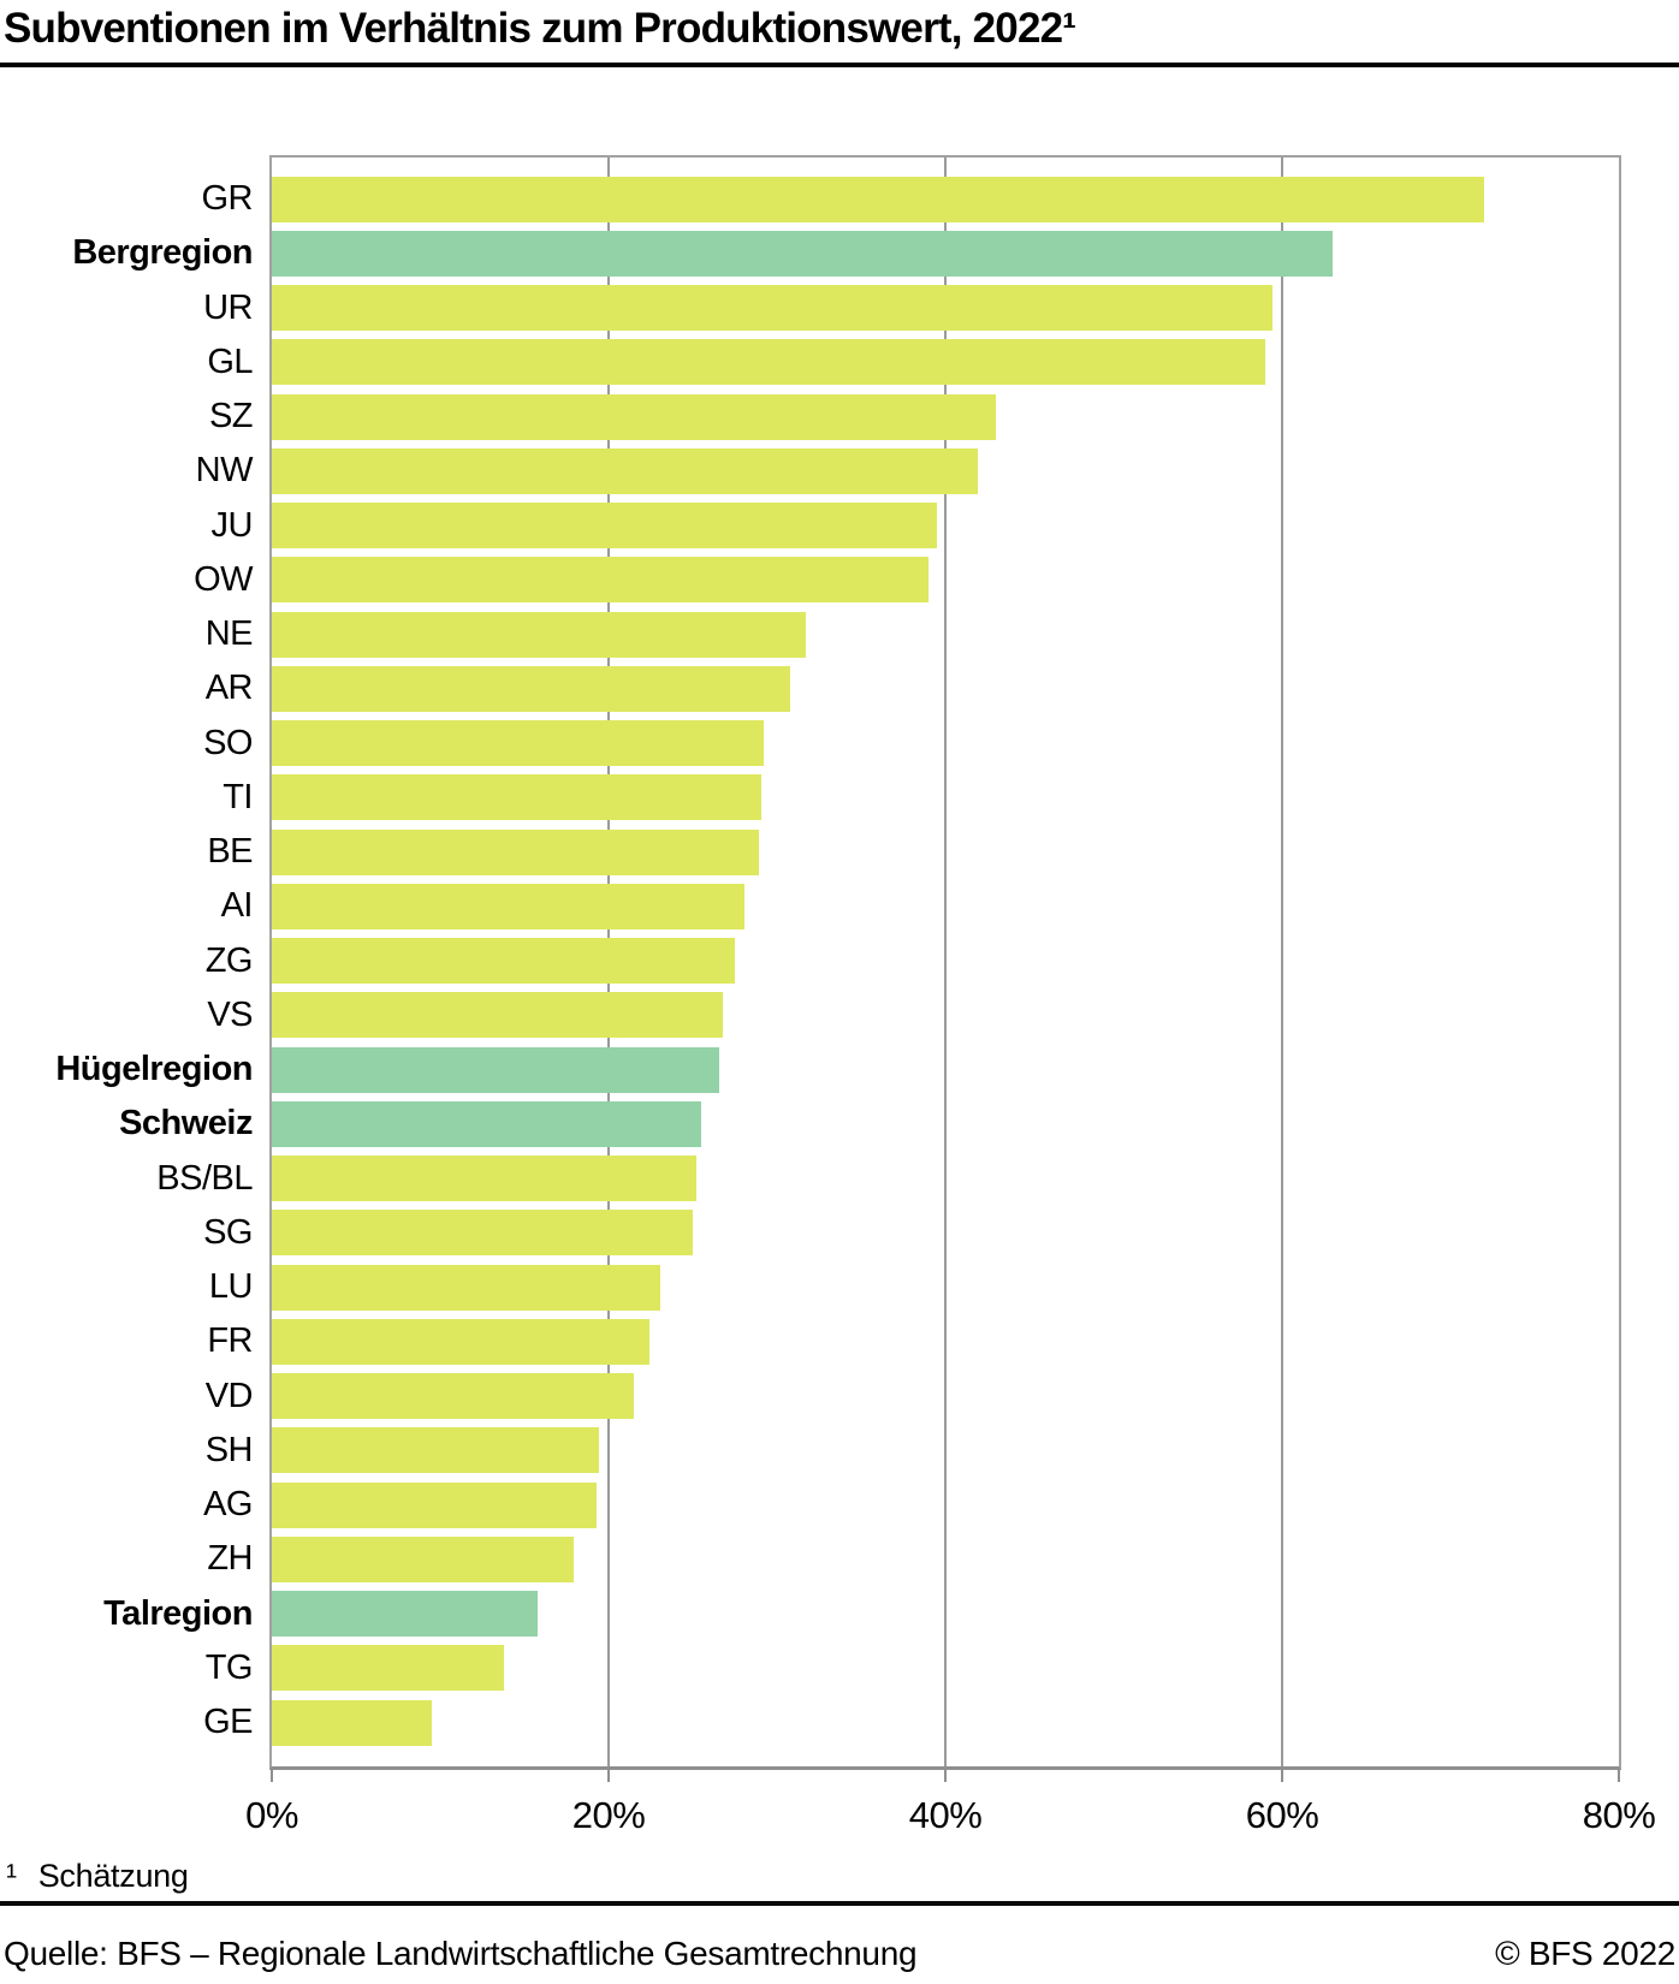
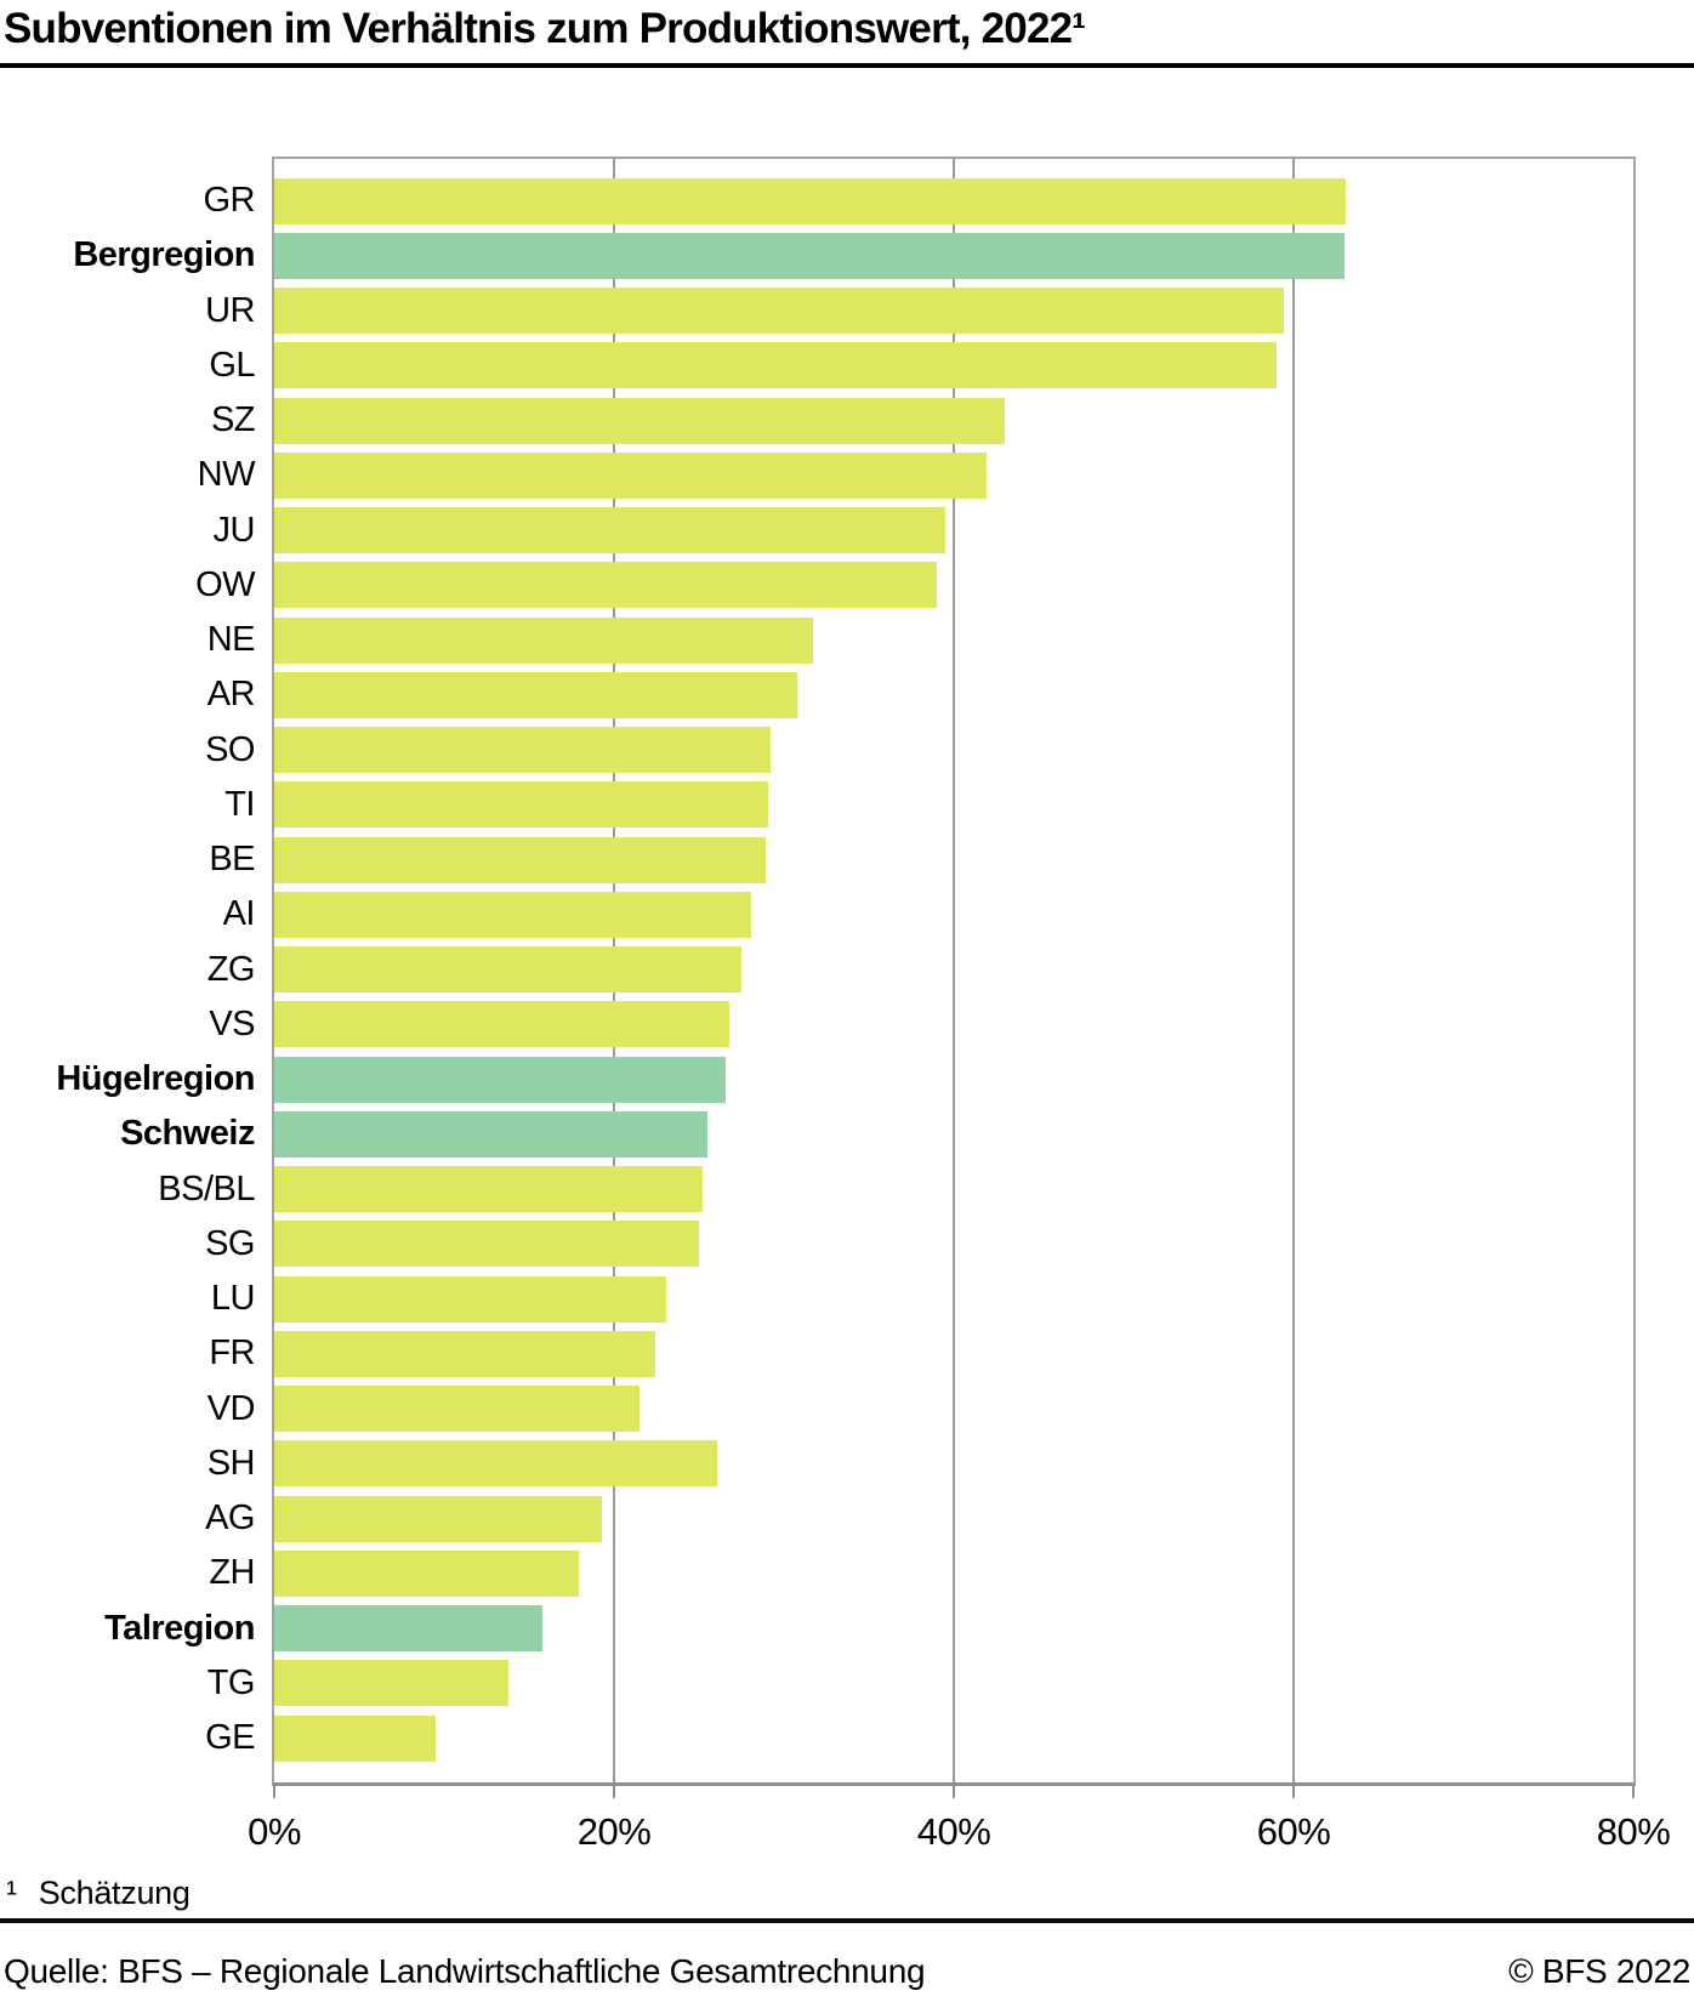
GR: 72.0% -> 63.1%
SH: 19.4% -> 26.1%
